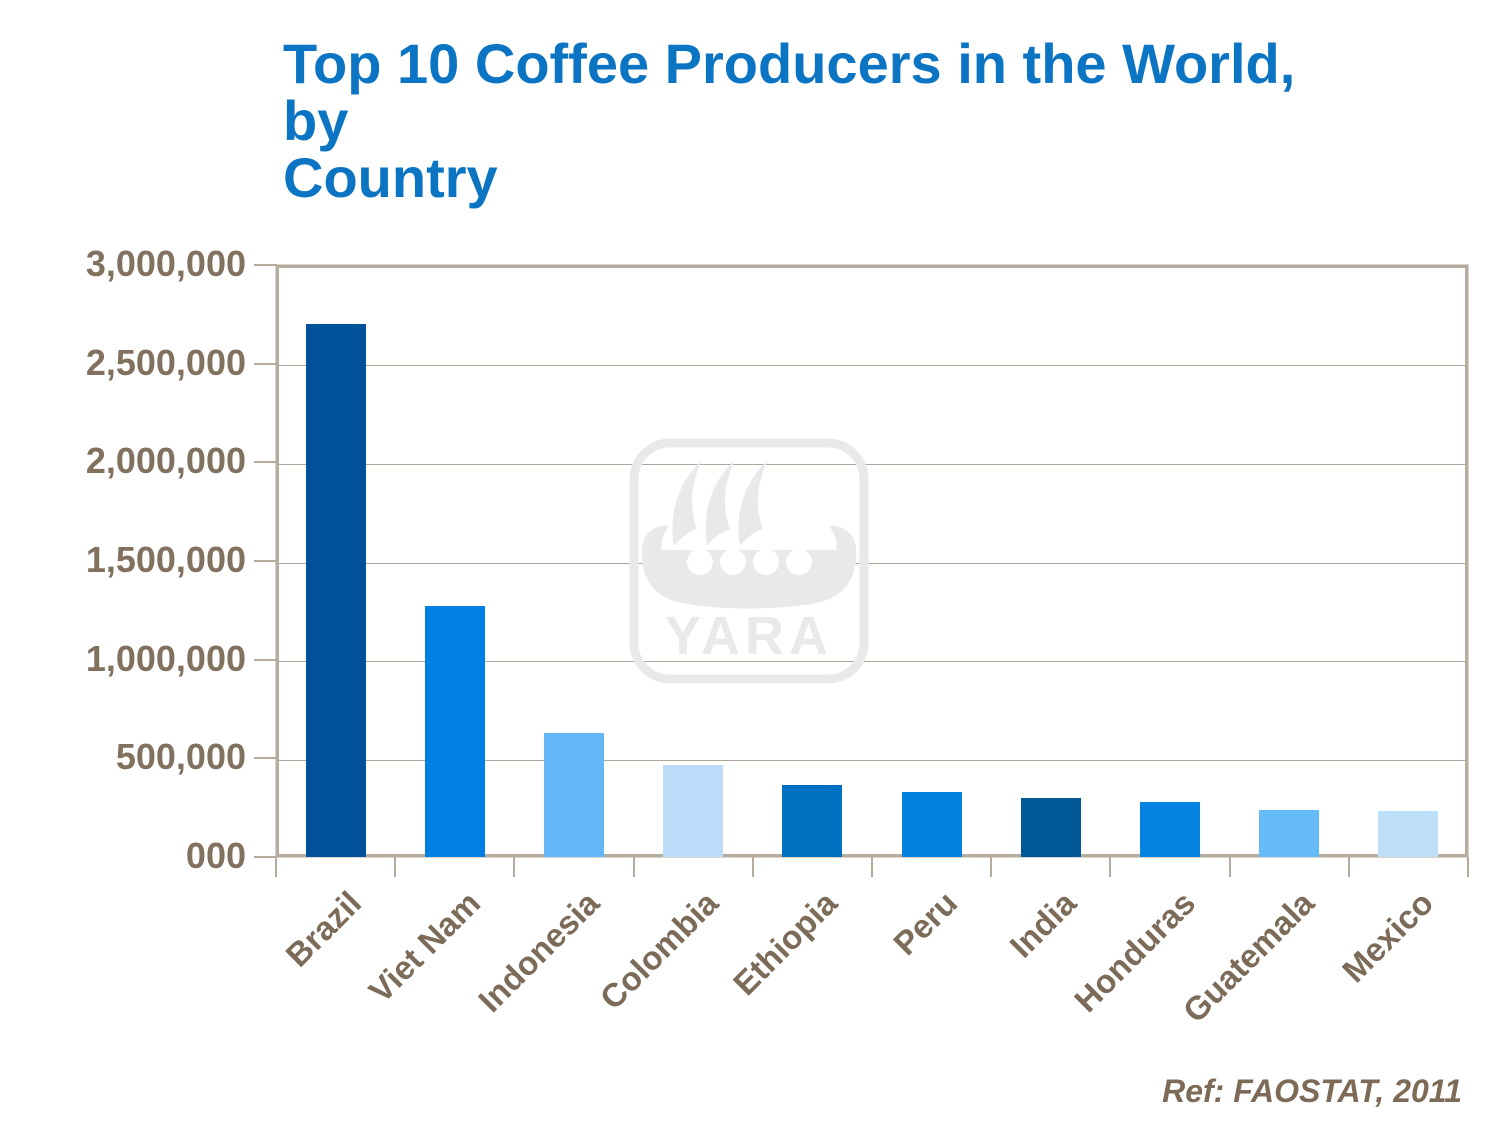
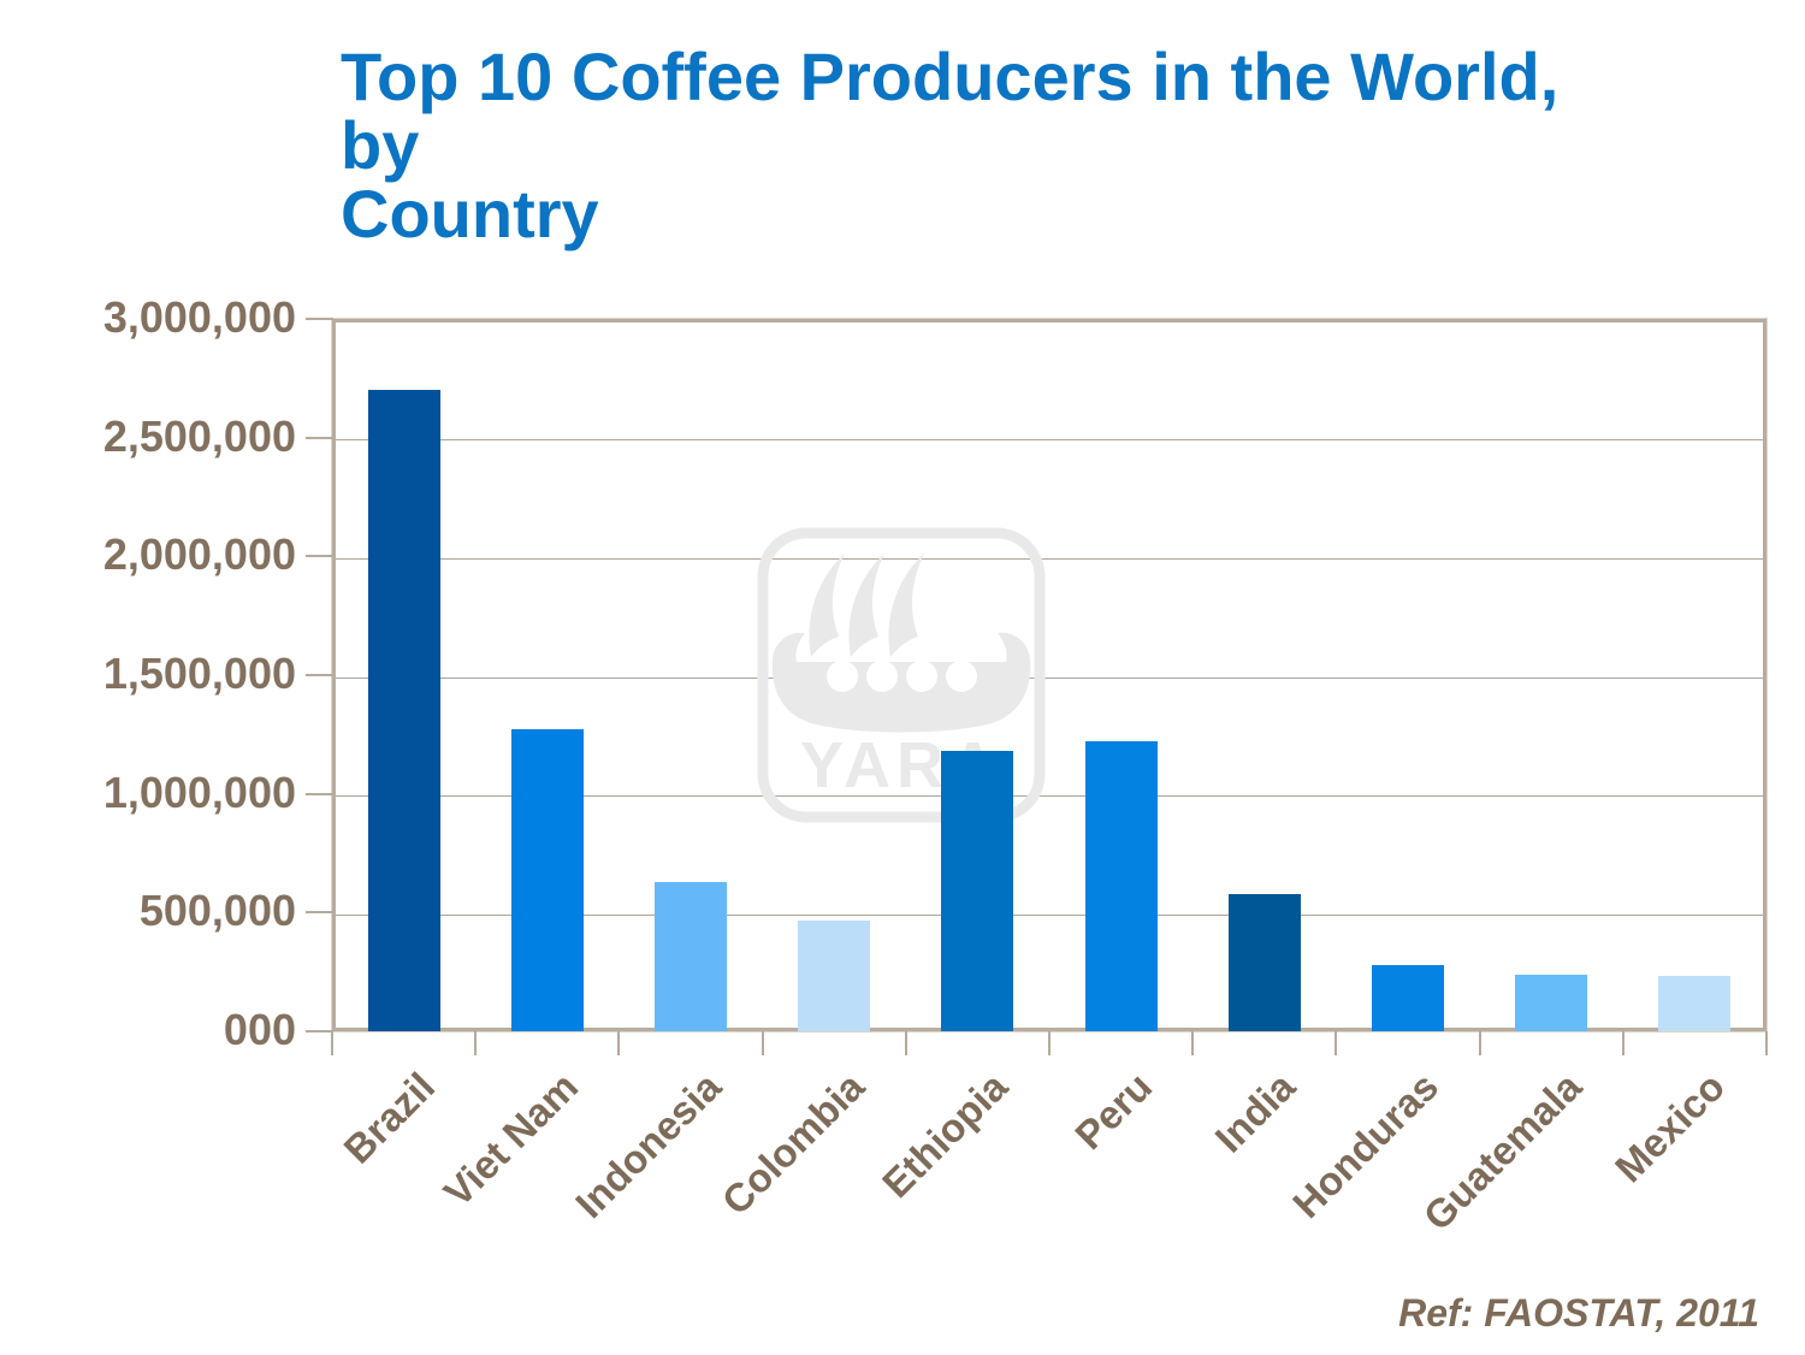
Ethiopia: 360000 -> 1180000
Peru: 330000 -> 1220000
India: 300000 -> 580000
